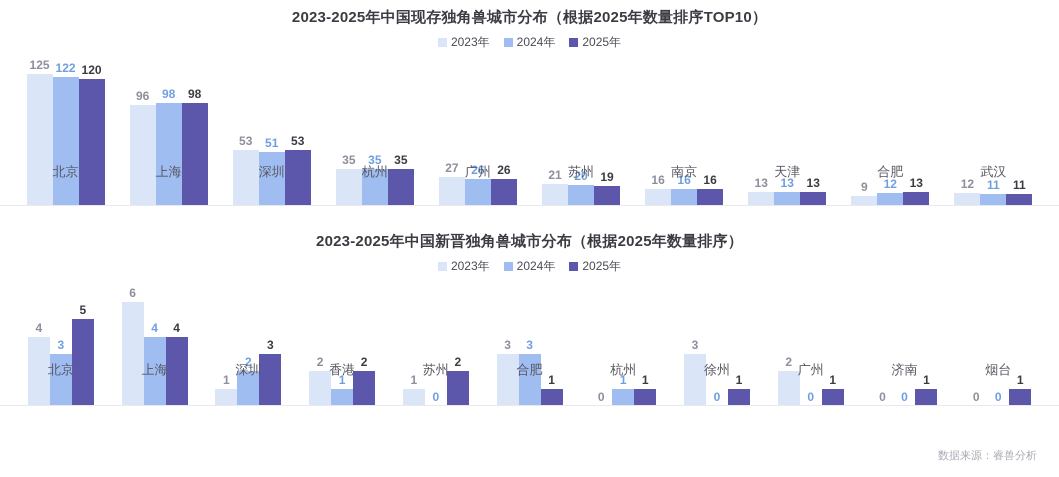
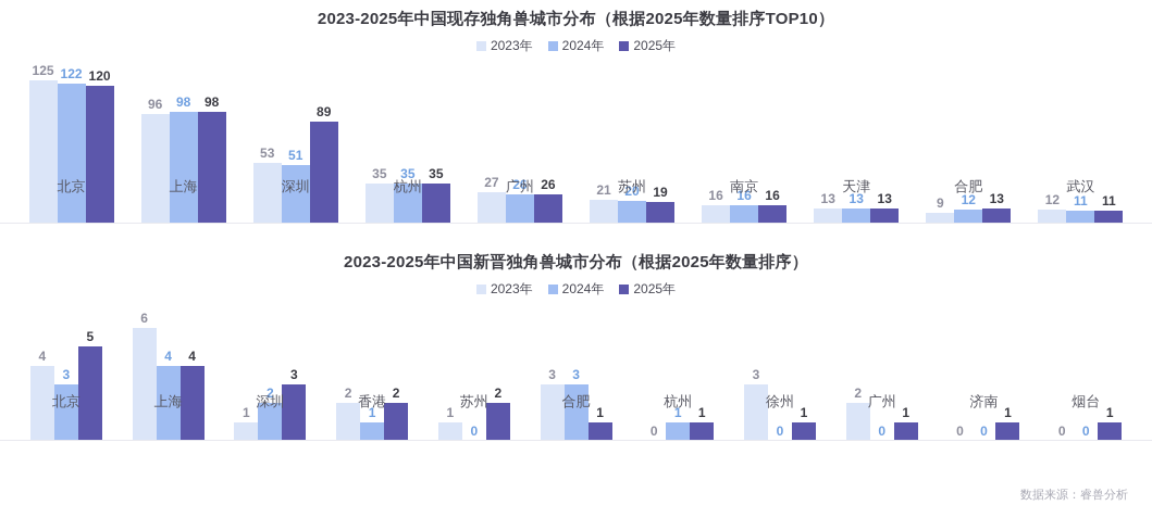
2023-2025年中国现存独角兽城市分布（根据2025年数量排序TOP10）/2025年/深圳: 53 -> 89
